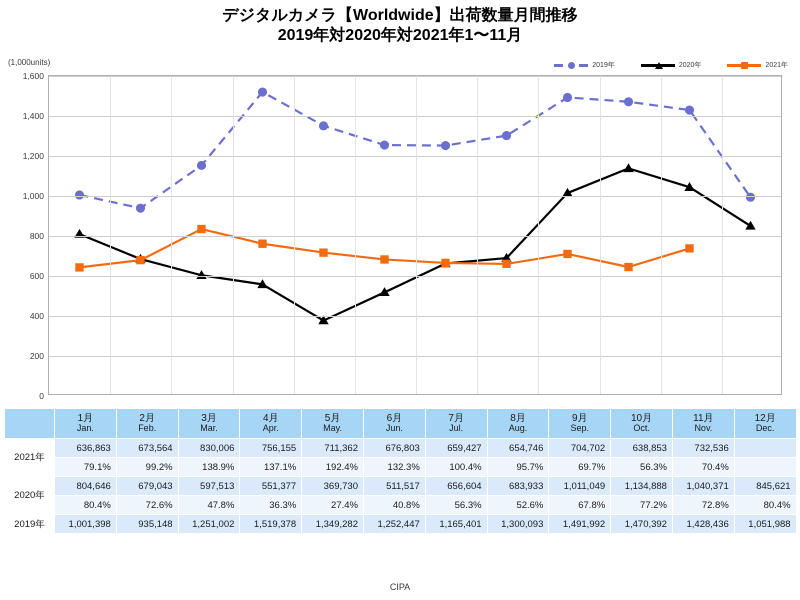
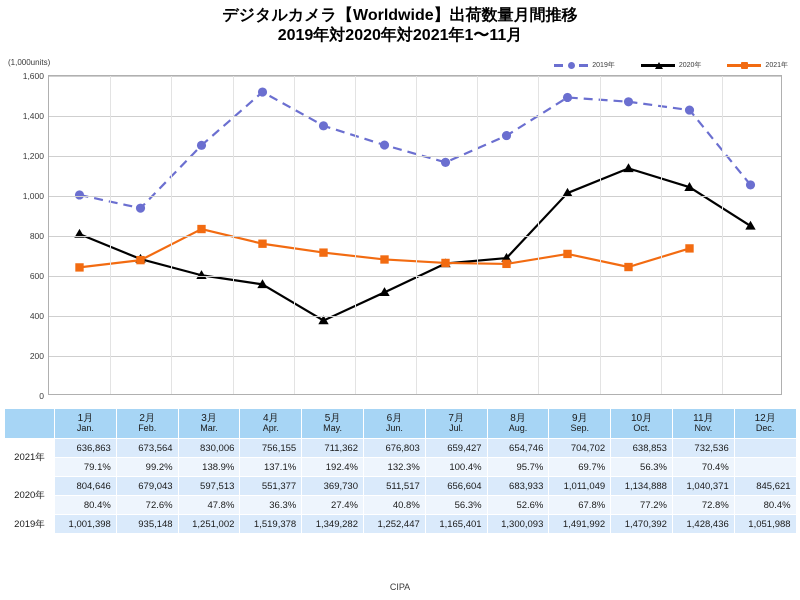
2019年/3月 Mar.: 1150 -> 1250
2019年/7月 Jul.: 1250 -> 1170
2019年/12月 Dec.: 990 -> 1050
